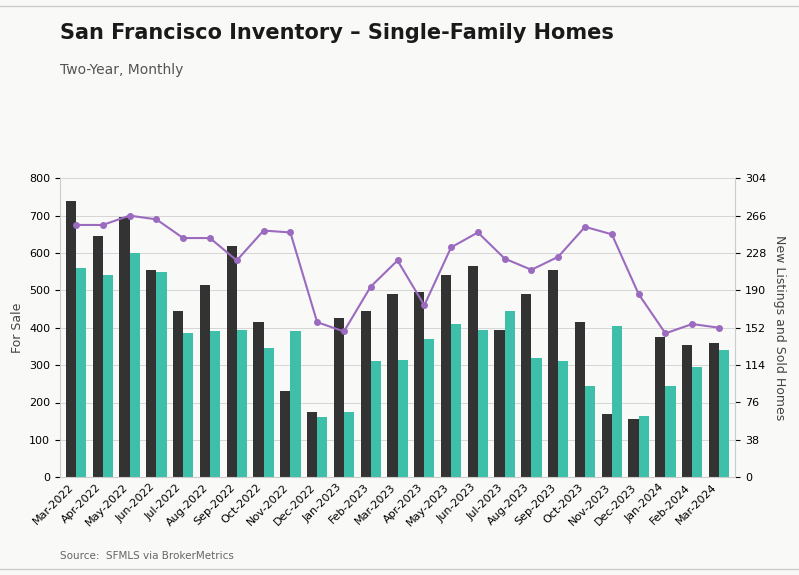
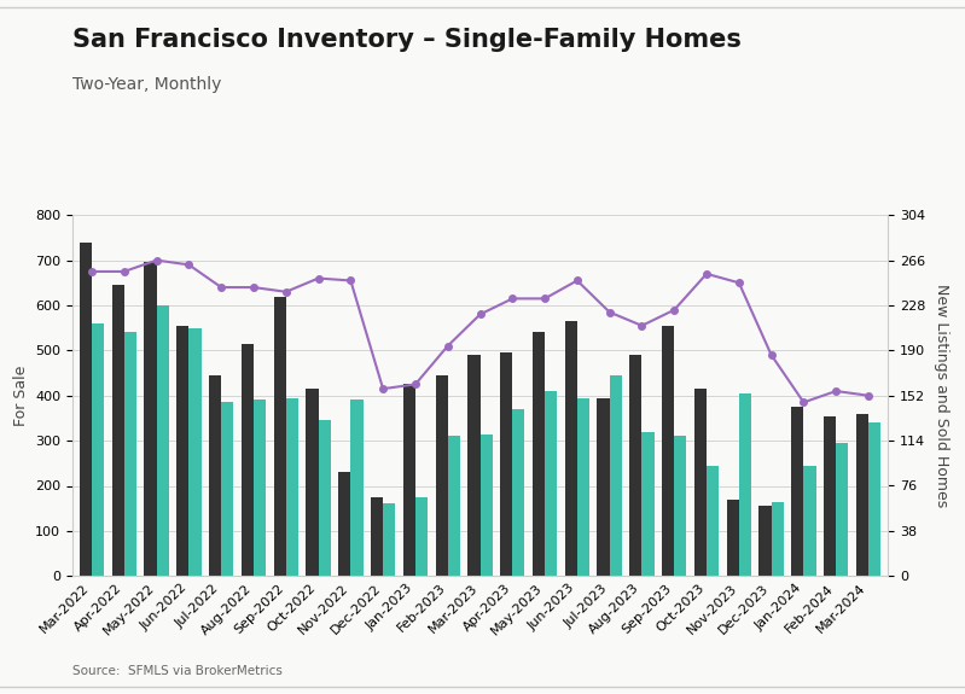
For Sale/Sep-2022: 580 -> 630
For Sale/Jan-2023: 390 -> 425
For Sale/Apr-2023: 460 -> 615
